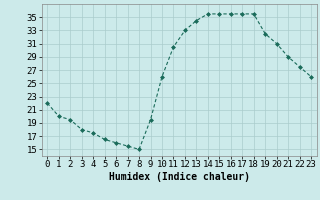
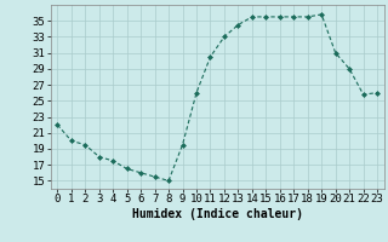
19: 32.5 -> 35.8
22: 27.5 -> 25.8
